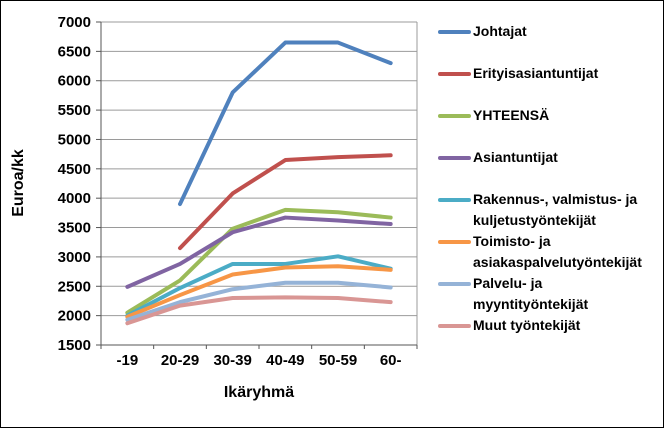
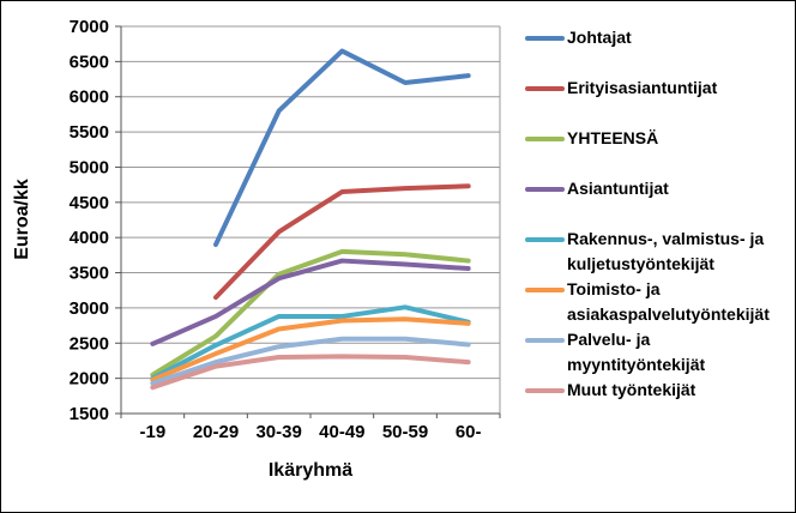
Johtajat/50-59: 6600 -> 6200
